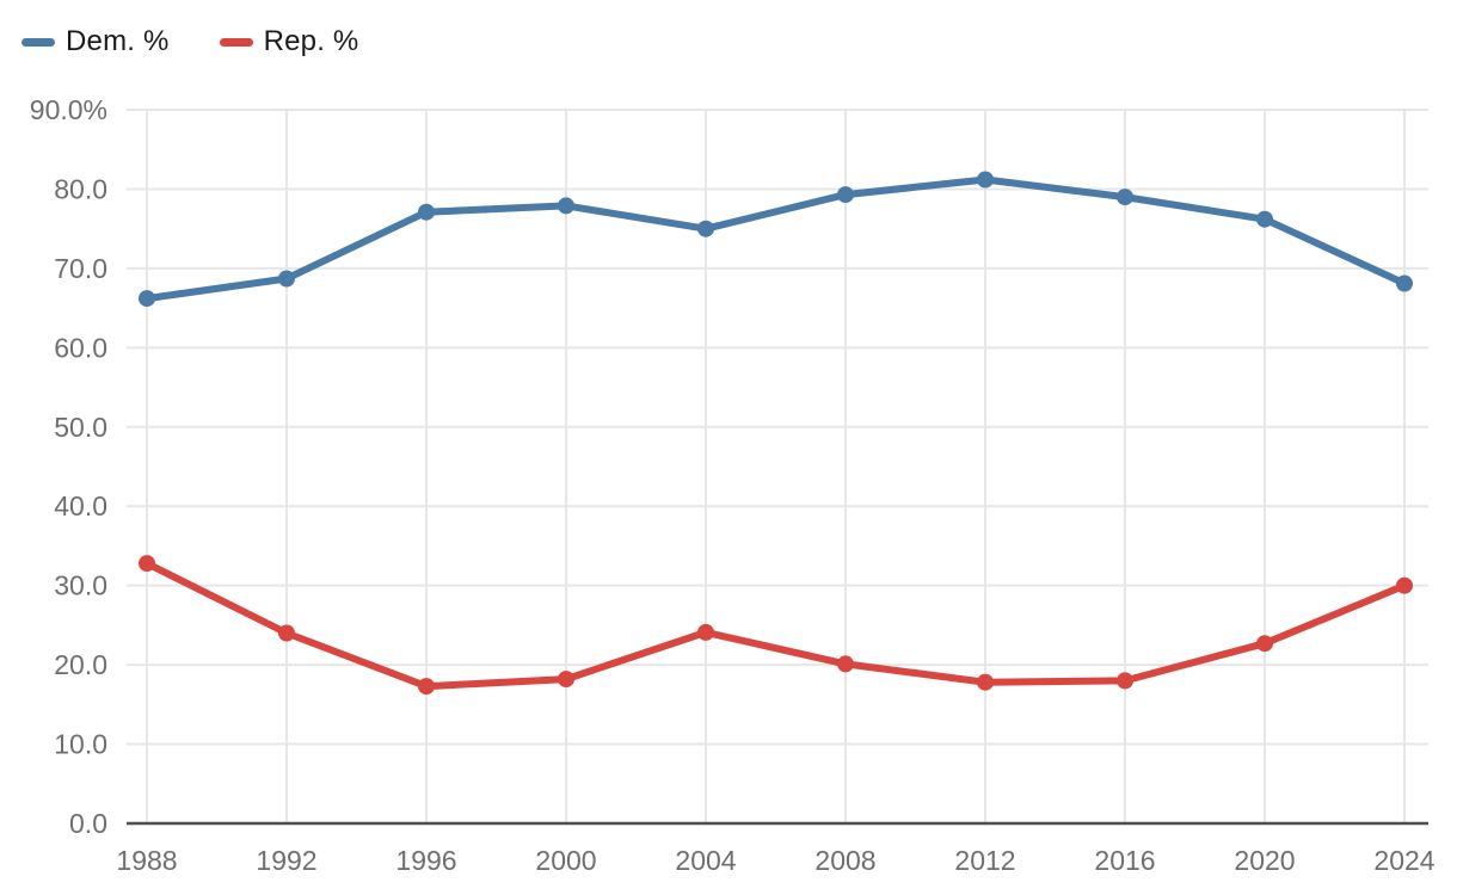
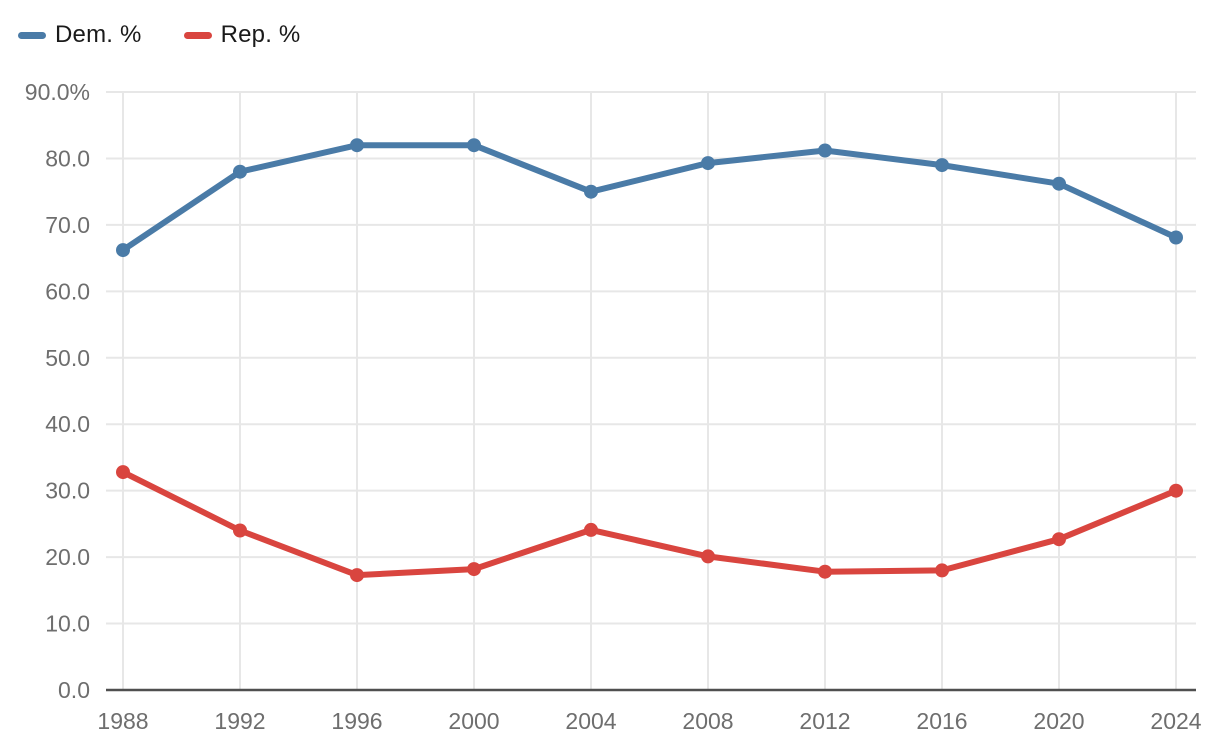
Dem. %/1992: 69% -> 78%
Dem. %/1996: 77% -> 82%
Dem. %/2000: 78% -> 82%
